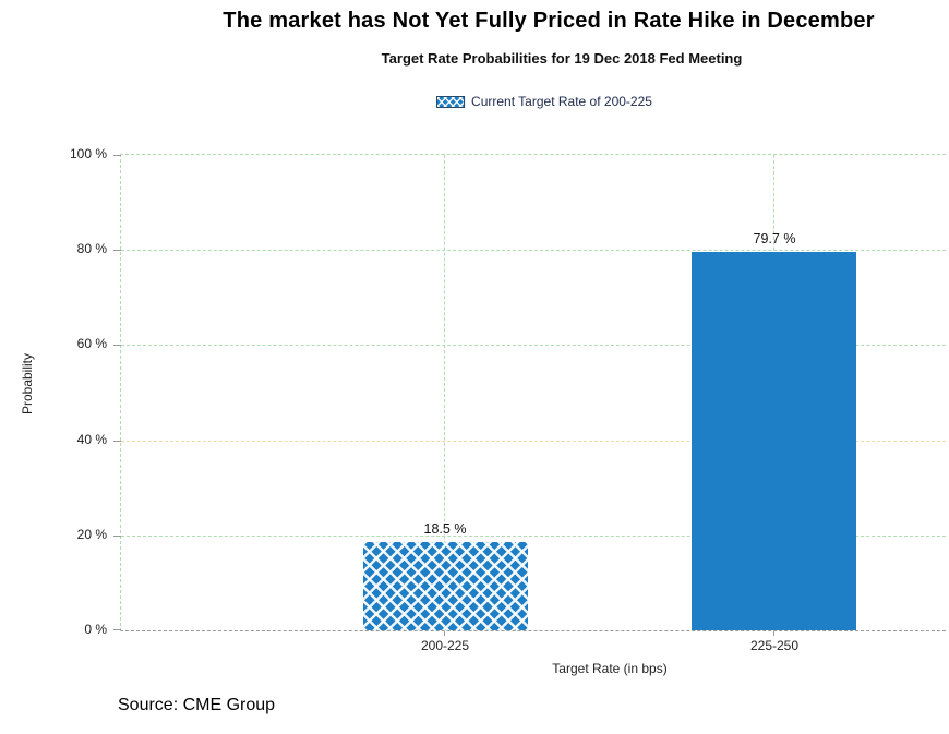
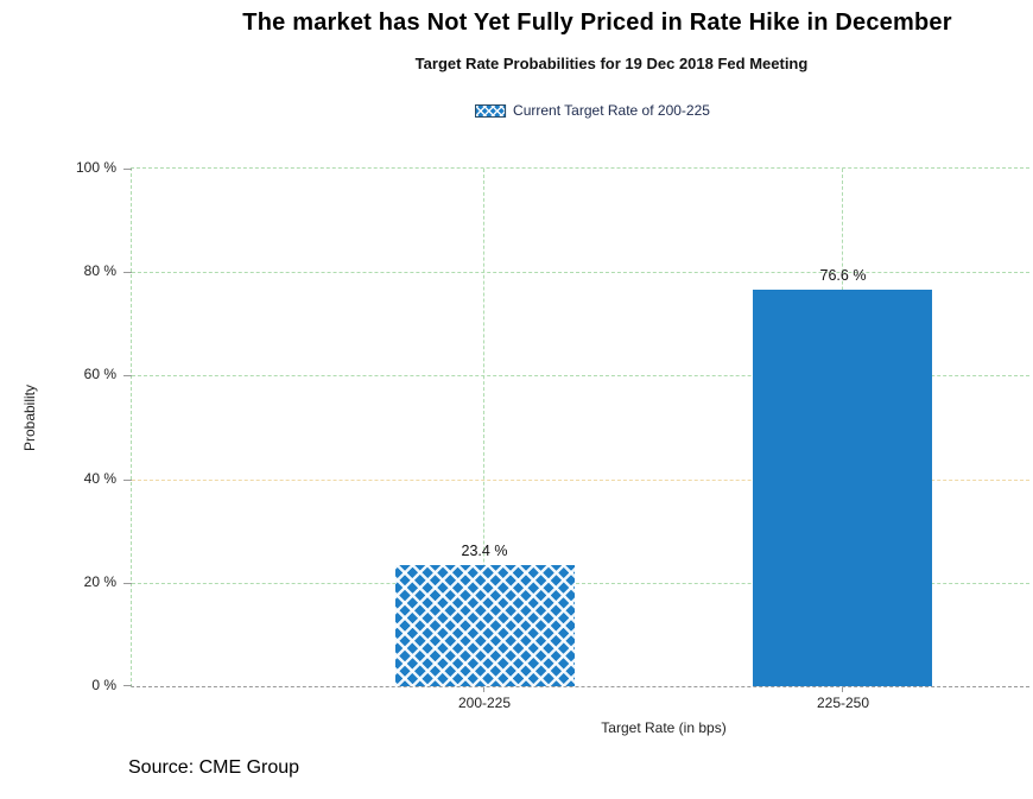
200-225: 18.5 -> 23.4
225-250: 79.7 -> 76.6
